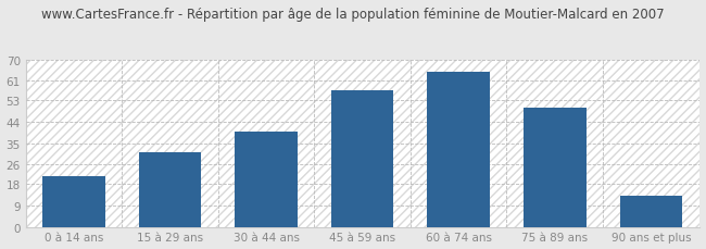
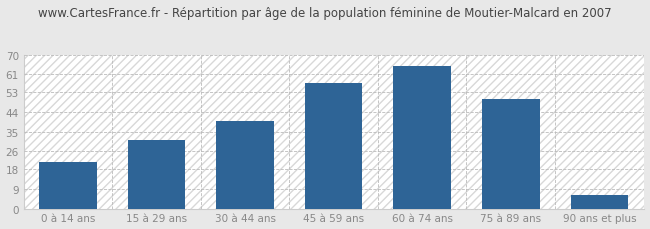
90 ans et plus: 13 -> 6
